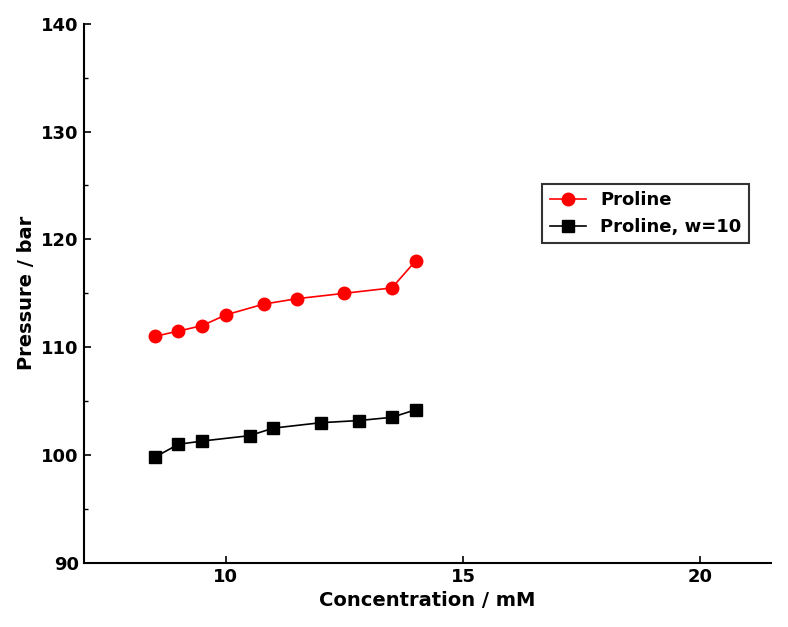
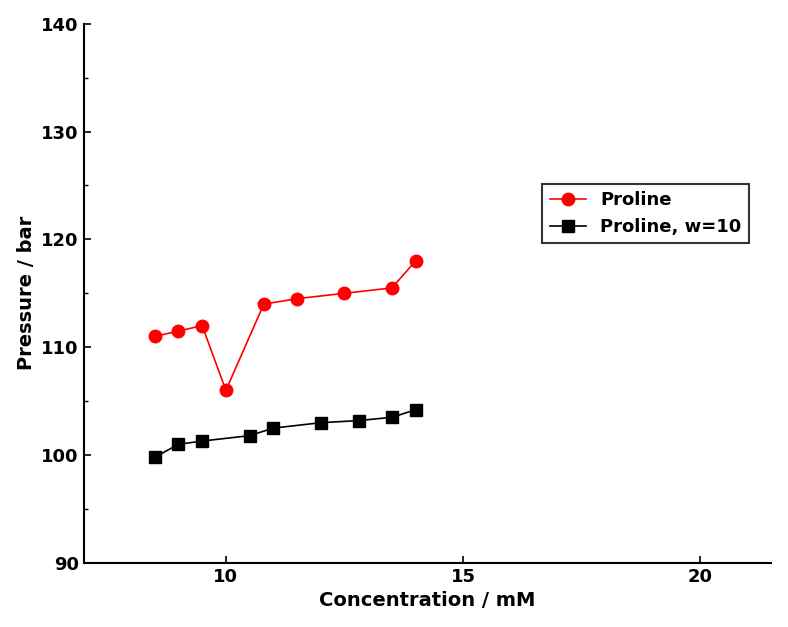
Proline/10: 113.0 -> 106.0
